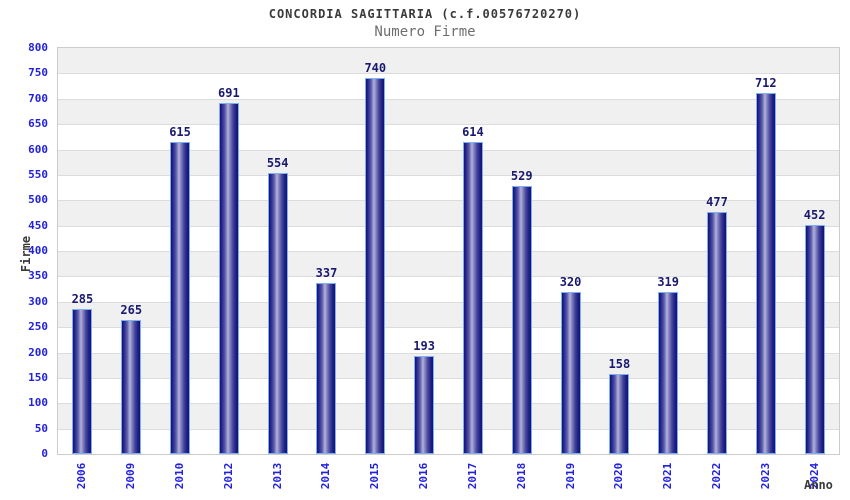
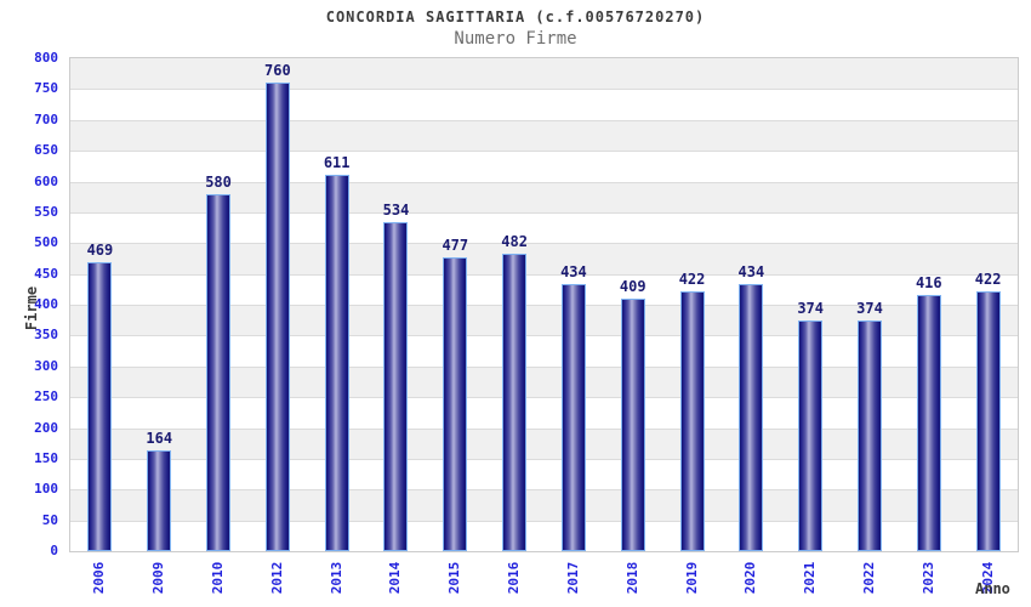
2006: 285 -> 469
2009: 265 -> 164
2010: 615 -> 580
2012: 691 -> 760
2013: 554 -> 611
2014: 337 -> 534
2015: 740 -> 477
2016: 193 -> 482
2017: 614 -> 434
2018: 529 -> 409
2019: 320 -> 422
2020: 158 -> 434
2021: 319 -> 374
2022: 477 -> 374
2023: 712 -> 416
2024: 452 -> 422
